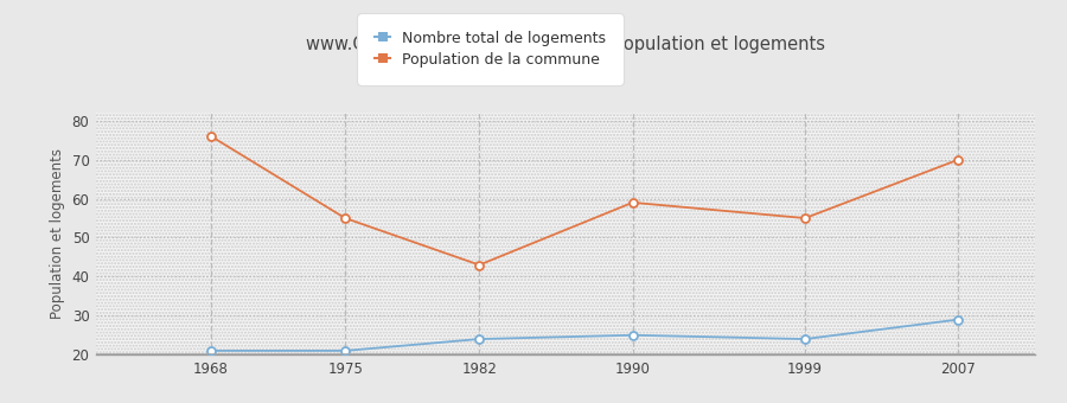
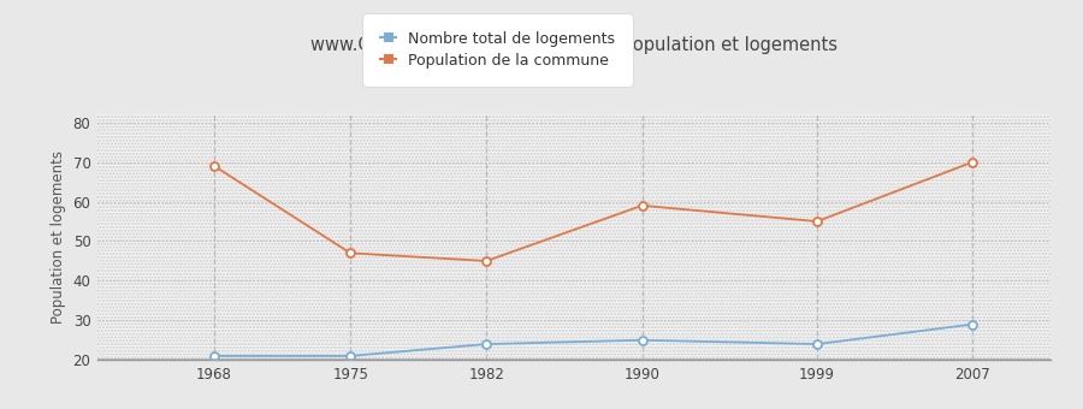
Population de la commune/1968: 76 -> 69
Population de la commune/1975: 55 -> 47
Population de la commune/1982: 43 -> 45
